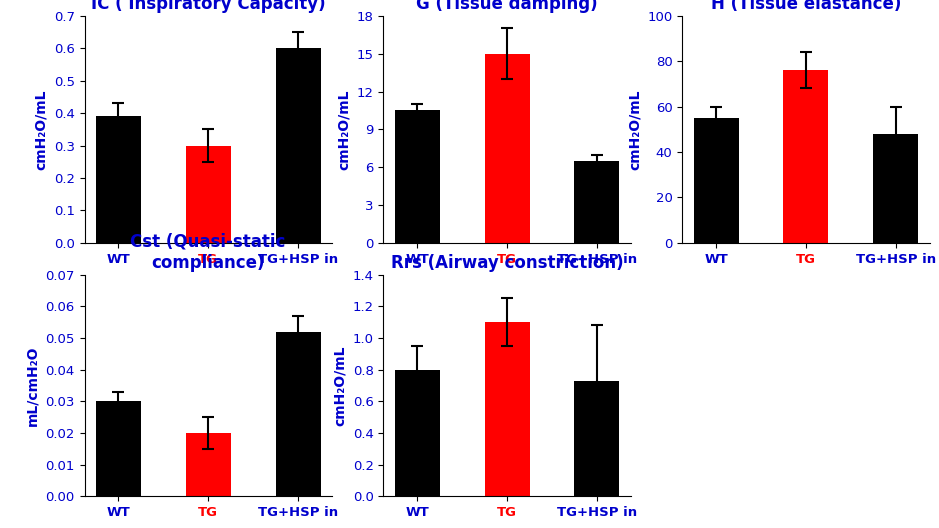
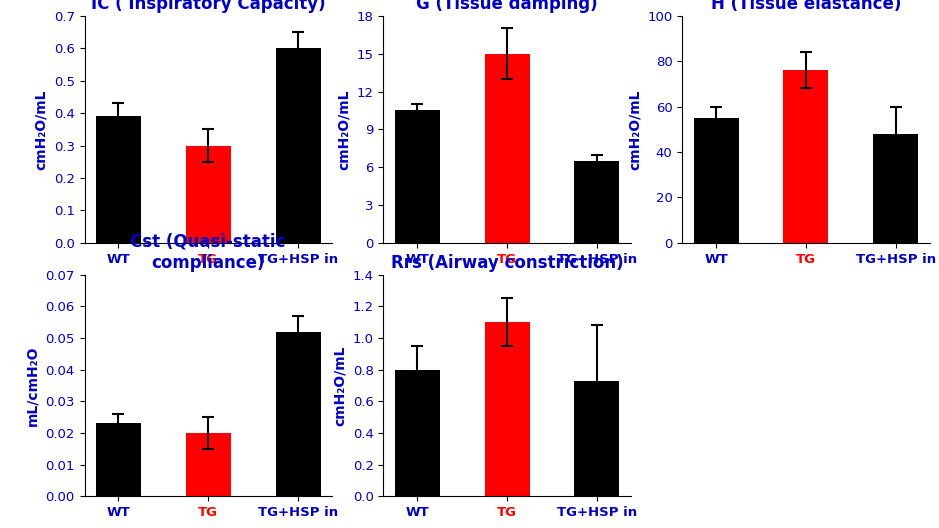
Cst (Quasi-static compliance)/WT: 0.030 -> 0.023
